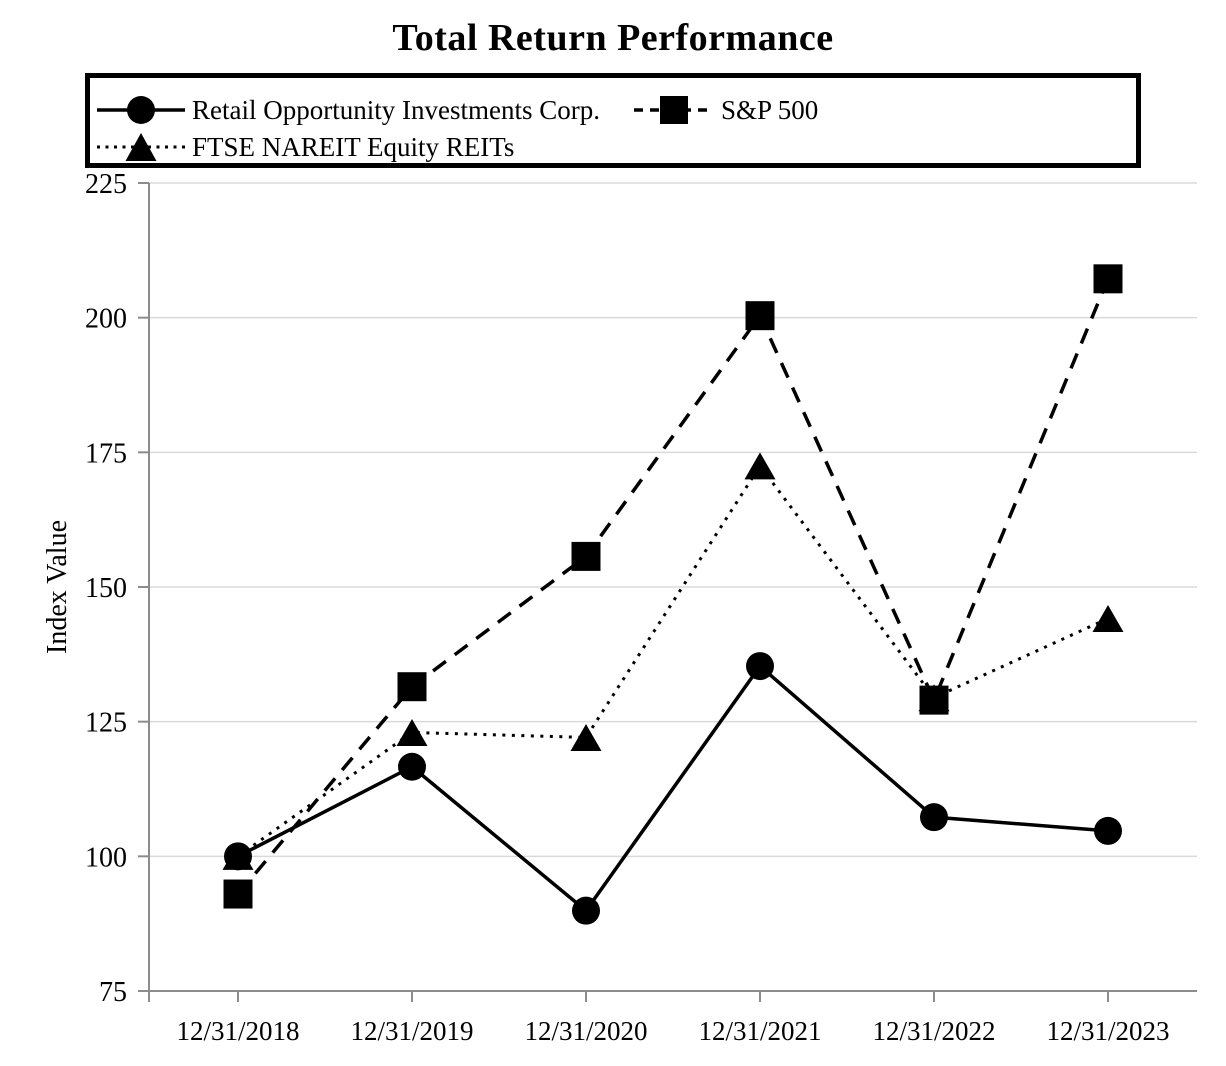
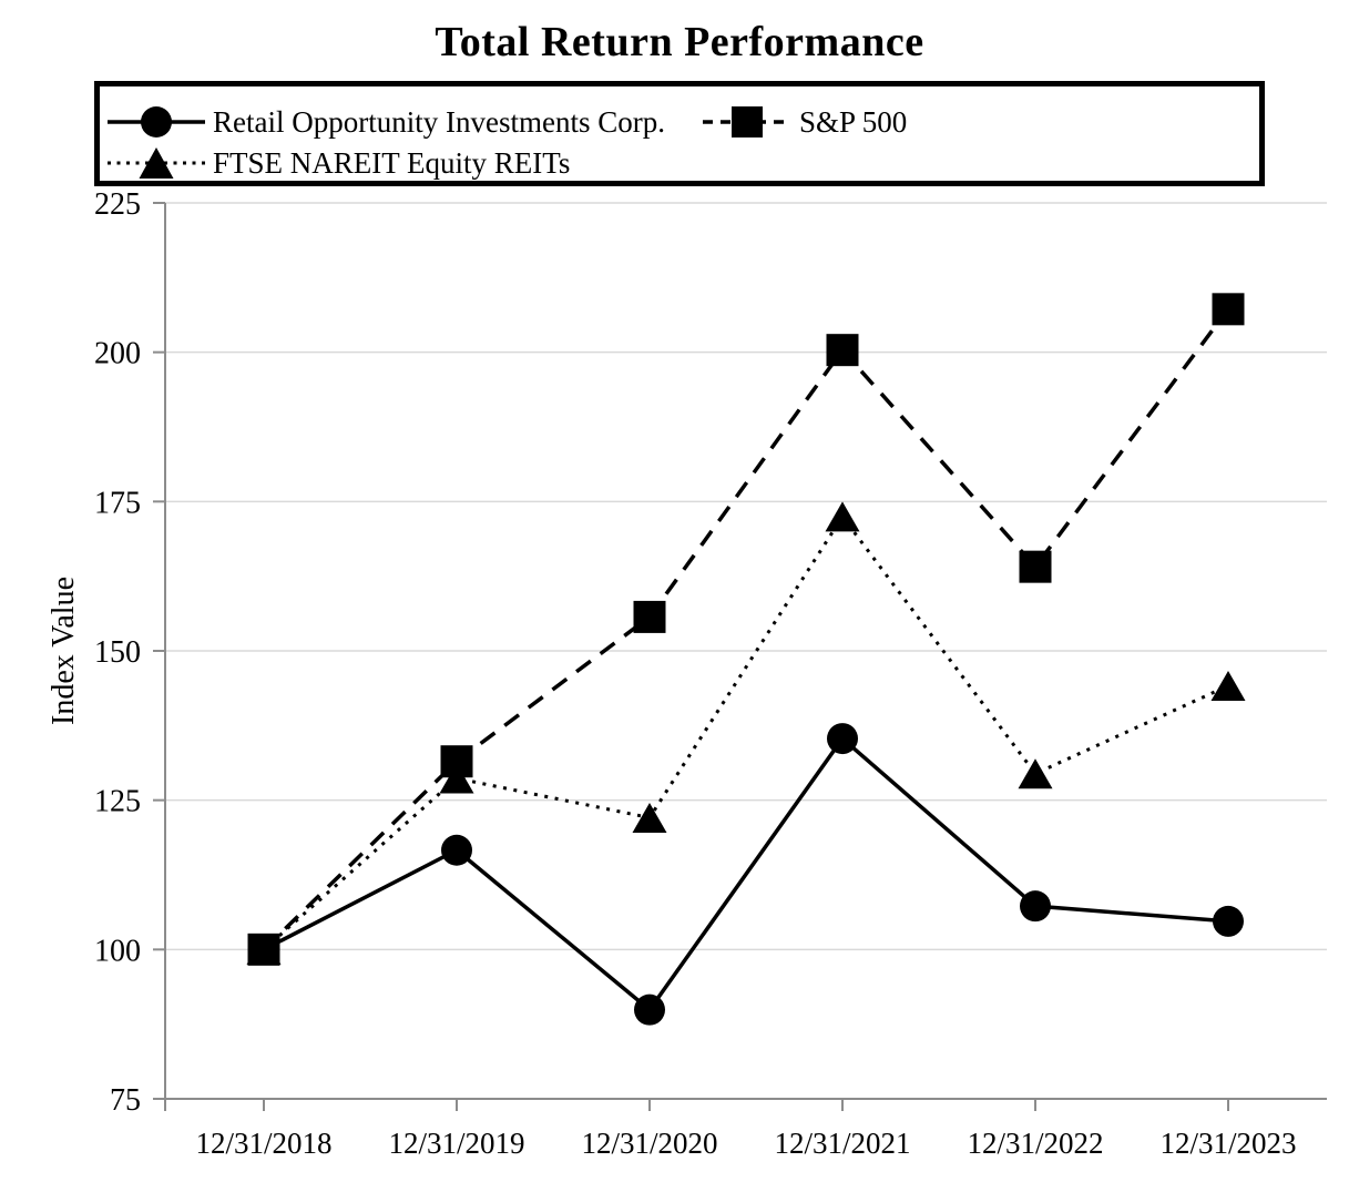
S&P 500/12/31/2018: 93 -> 100
FTSE NAREIT Equity REITs/12/31/2019: 123 -> 129
S&P 500/12/31/2022: 129 -> 164
